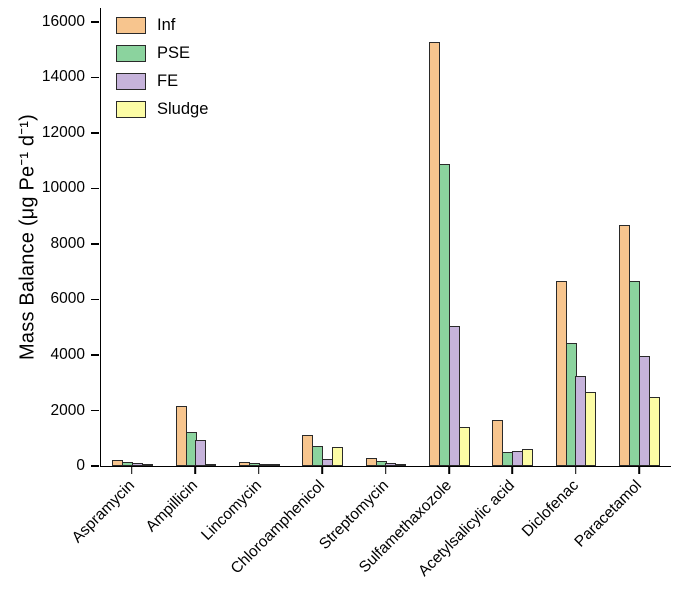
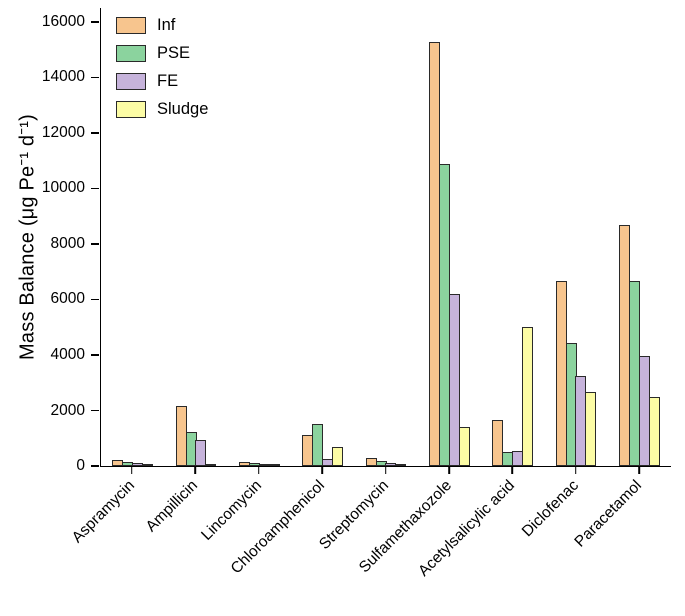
PSE/Chloroamphenicol: 700 -> 1500
FE/Sulfamethaxozole: 5100 -> 6200
Sludge/Acetylsalicylic acid: 600 -> 5000
